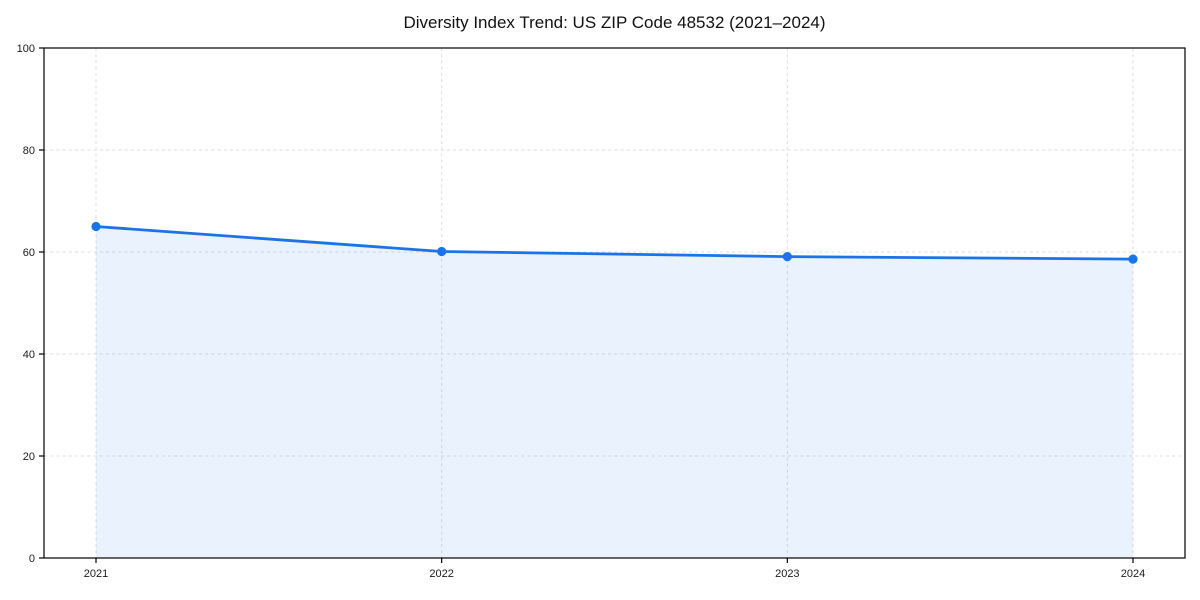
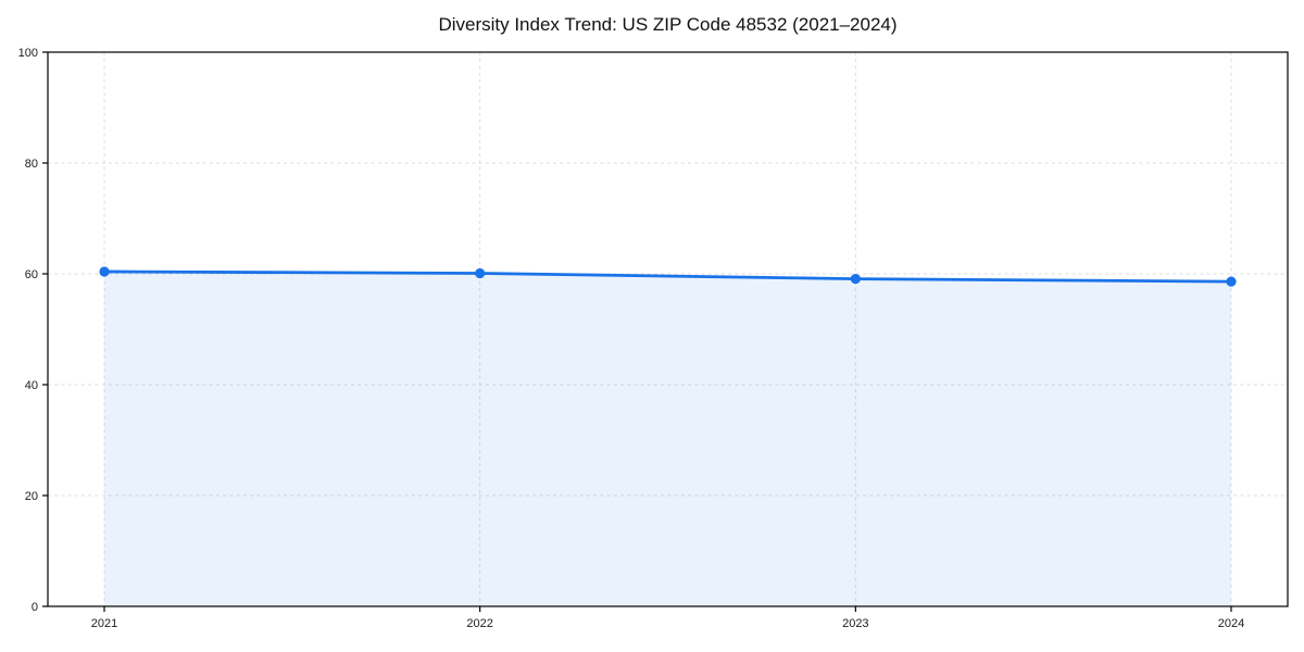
2021: 65 -> 60
